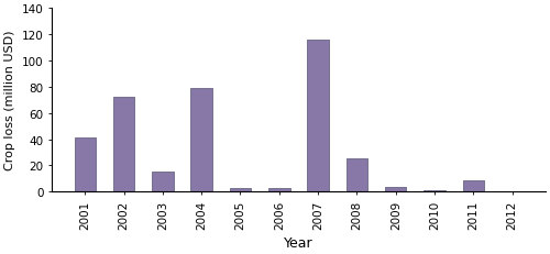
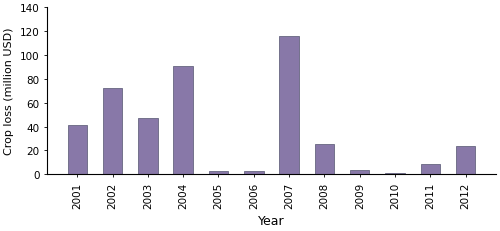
2003: 15 -> 47
2004: 79 -> 91
2012: 0 -> 24
